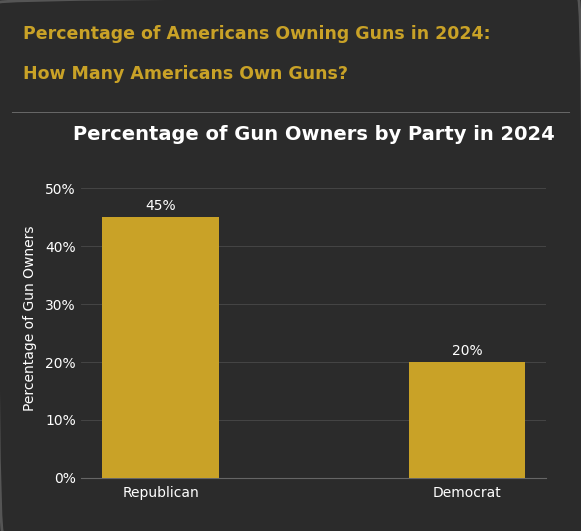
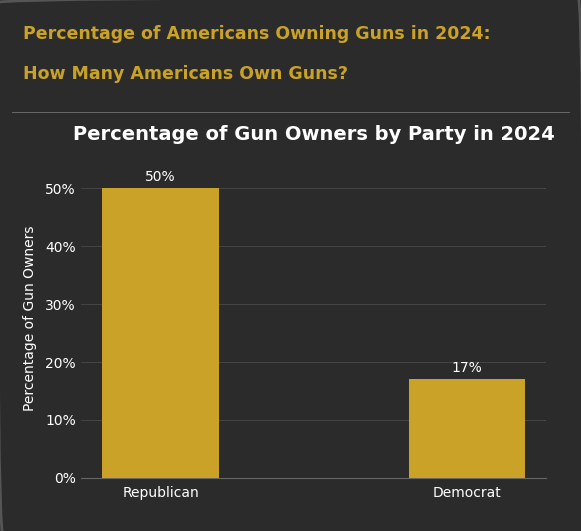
Republican: 45% -> 50%
Democrat: 20% -> 17%
